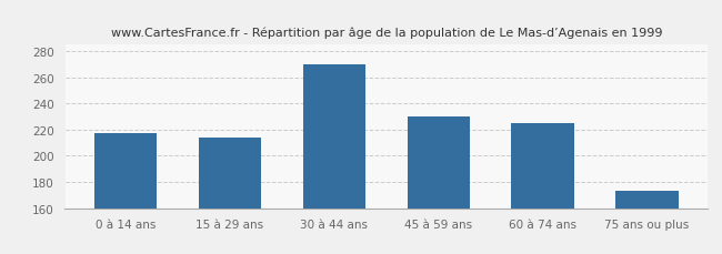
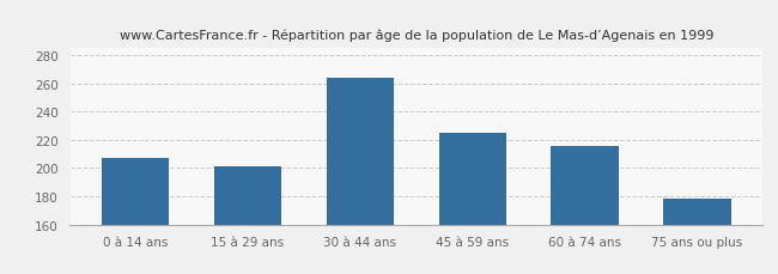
0 à 14 ans: 217 -> 207
15 à 29 ans: 214 -> 201
30 à 44 ans: 270 -> 264
45 à 59 ans: 230 -> 225
60 à 74 ans: 225 -> 216
75 ans ou plus: 173 -> 178
